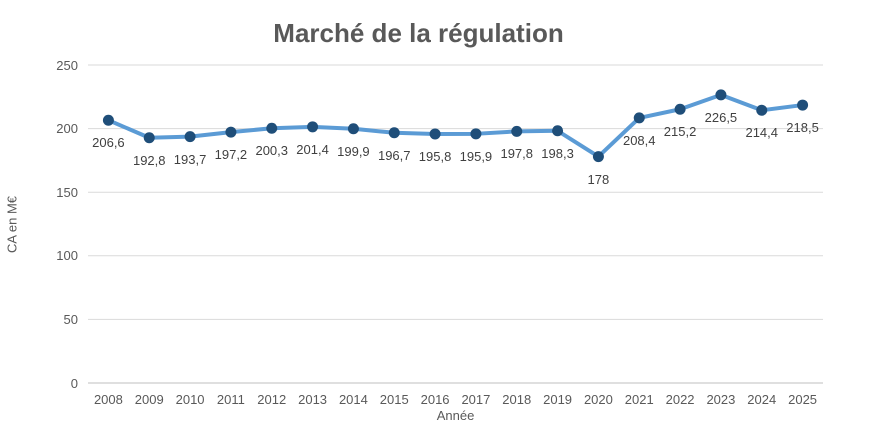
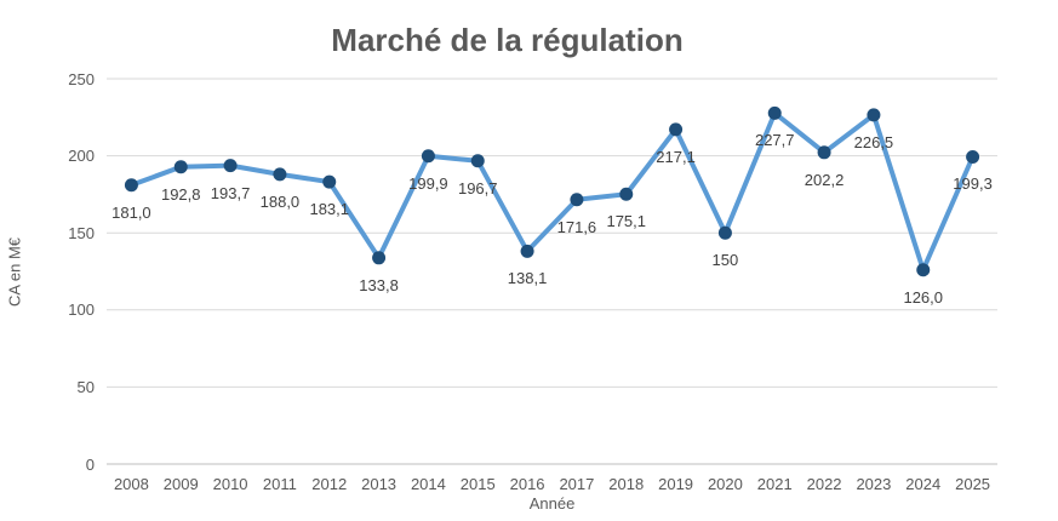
2008: 206,6 -> 181,0
2011: 197,2 -> 188,0
2012: 200,3 -> 183,1
2013: 201,4 -> 133,8
2016: 195,8 -> 138,1
2017: 195,9 -> 171,6
2018: 197,8 -> 175,1
2019: 198,3 -> 217,1
2020: 178 -> 150
2021: 208,4 -> 227,7
2022: 215,2 -> 202,2
2024: 214,4 -> 126,0
2025: 218,5 -> 199,3
